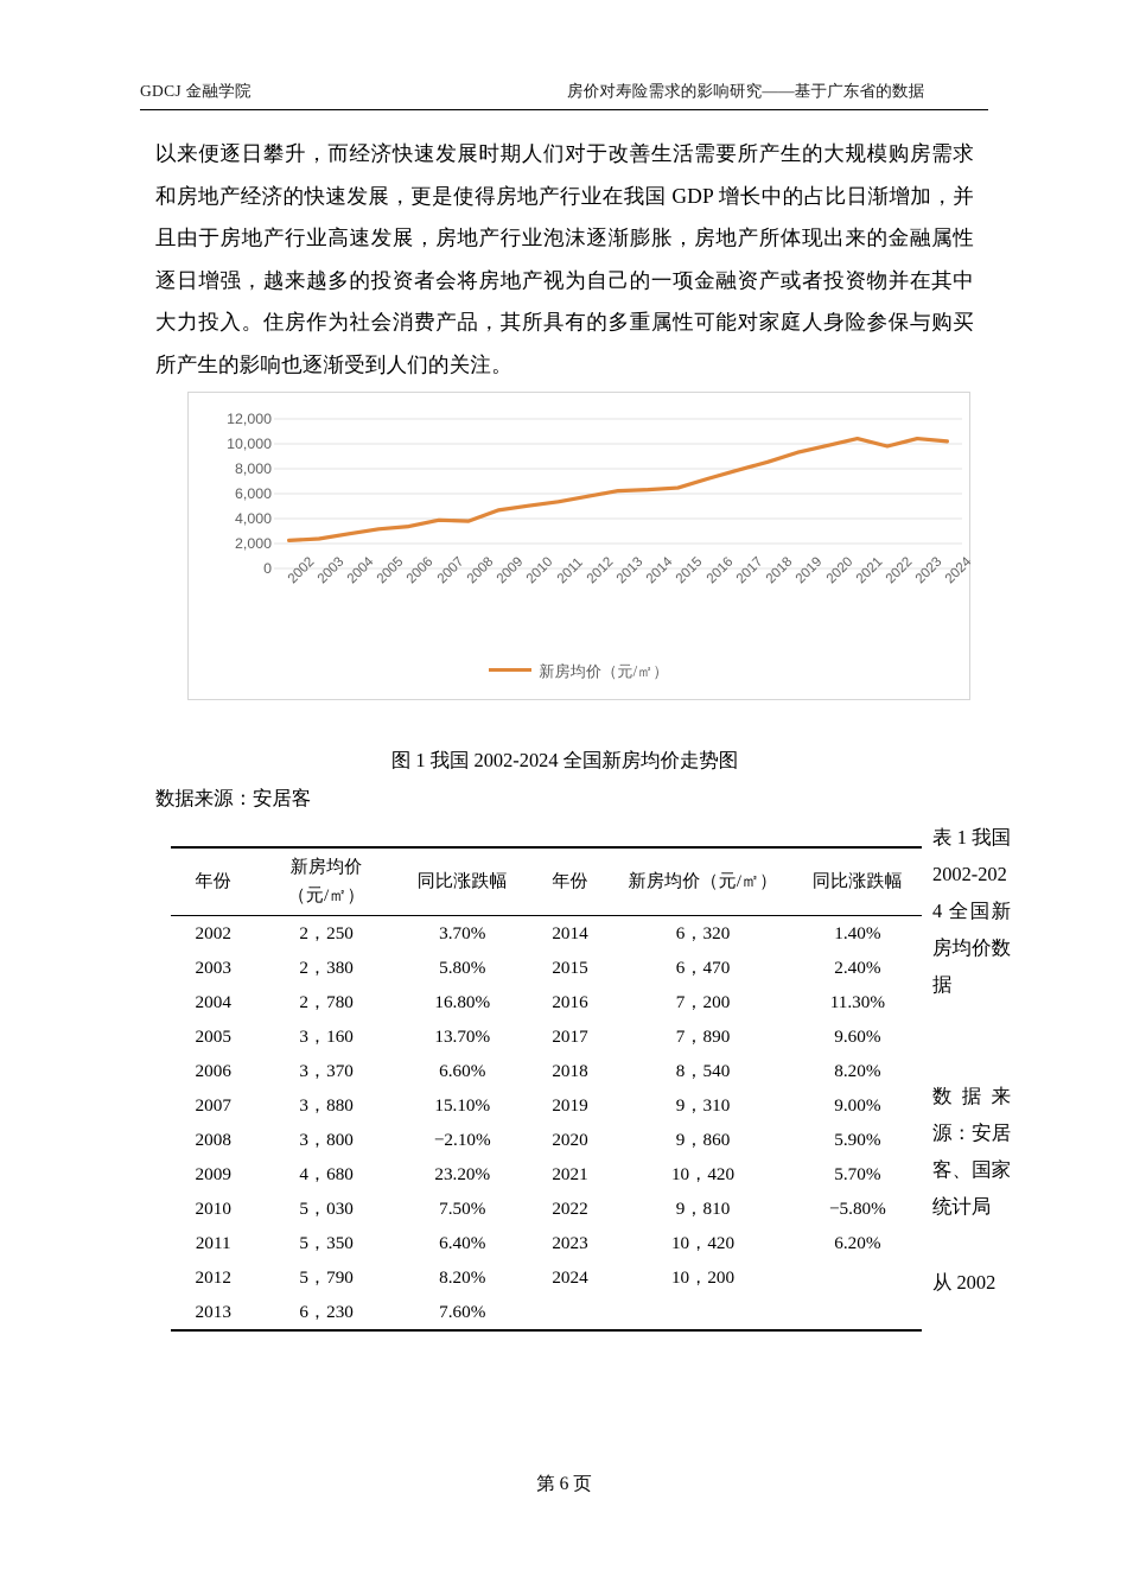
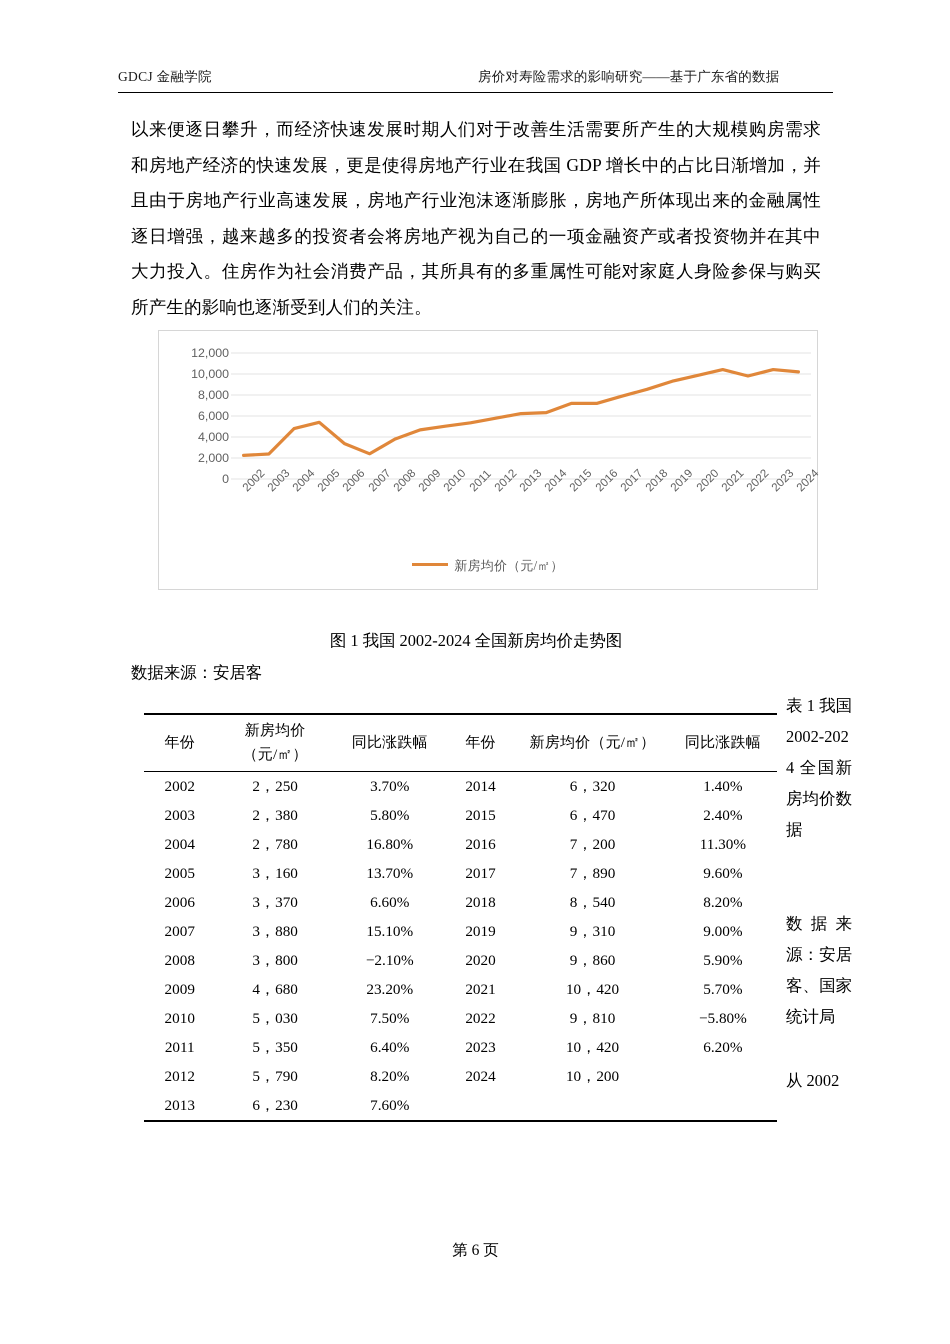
2004: 2800 -> 4800
2005: 3200 -> 5400
2007: 3900 -> 2400
2015: 6500 -> 7200
